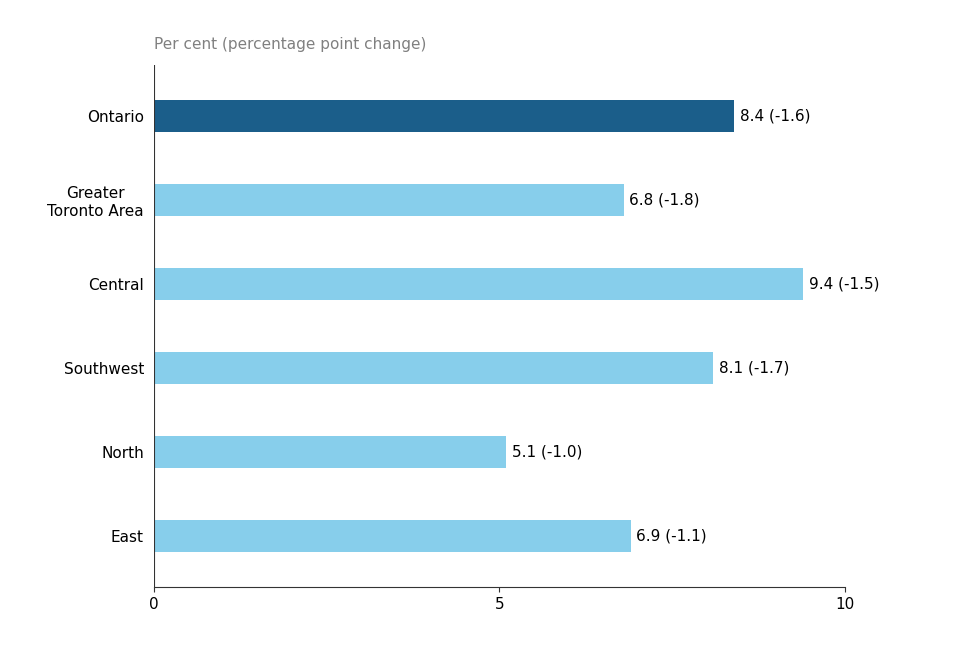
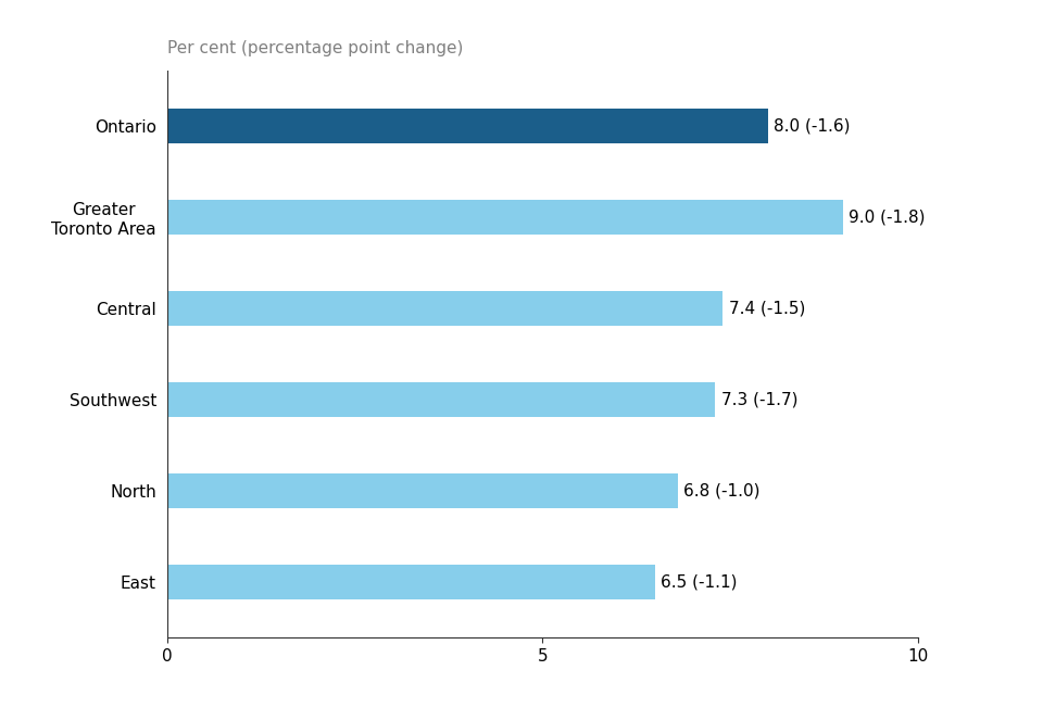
Ontario: 8.4 -> 8.0
Greater Toronto Area: 6.8 -> 9.0
Central: 9.4 -> 7.4
Southwest: 8.1 -> 7.3
North: 5.1 -> 6.8
East: 6.9 -> 6.5
